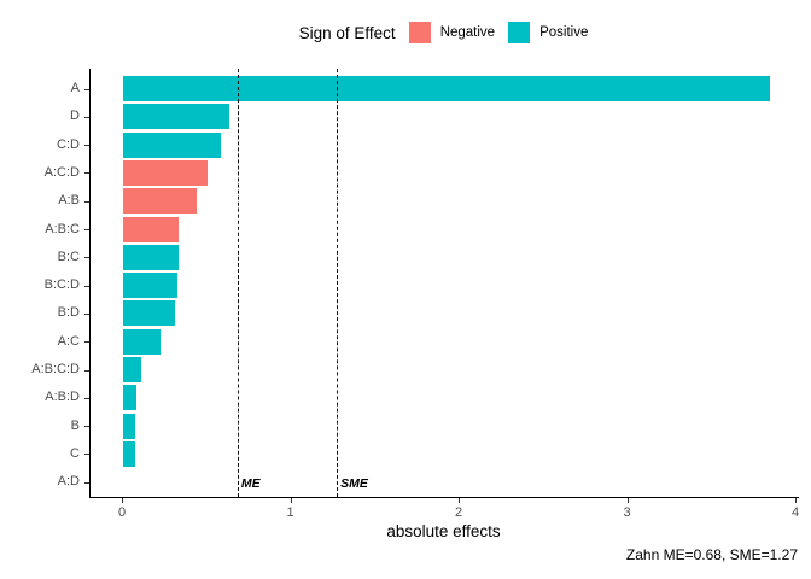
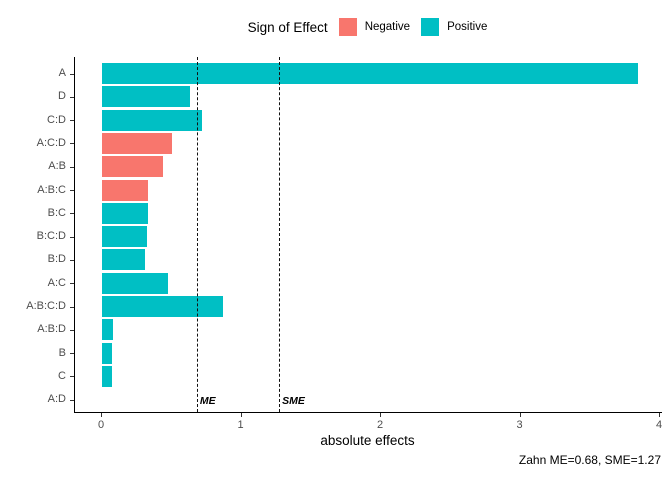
C:D: 0.58 -> 0.72
A:C: 0.22 -> 0.47
A:B:C:D: 0.11 -> 0.87
